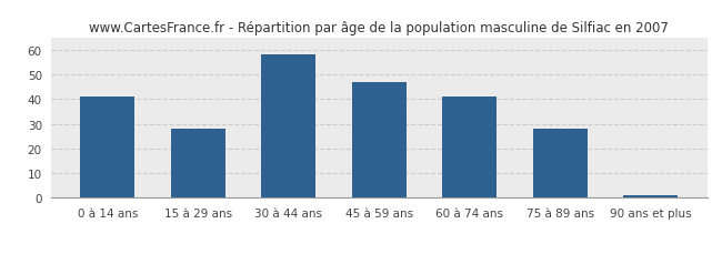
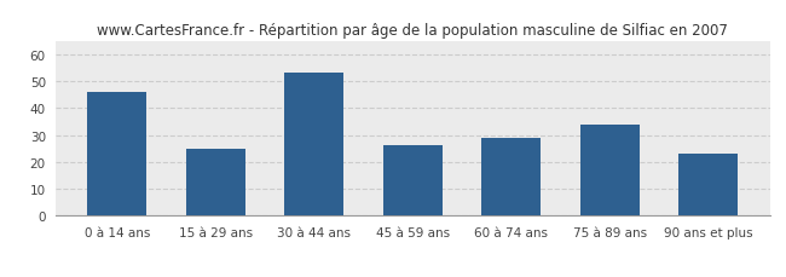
0 à 14 ans: 41 -> 46
15 à 29 ans: 28 -> 25
30 à 44 ans: 58 -> 53
45 à 59 ans: 47 -> 26
60 à 74 ans: 41 -> 29
75 à 89 ans: 28 -> 34
90 ans et plus: 1 -> 23
